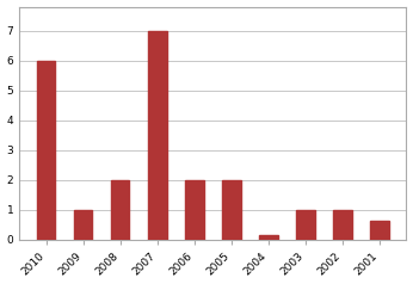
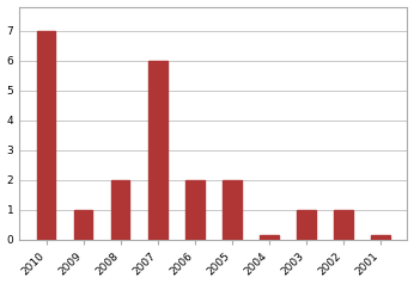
2010: 6.00 -> 7.00
2007: 7.00 -> 6.00
2001: 0.65 -> 0.15
